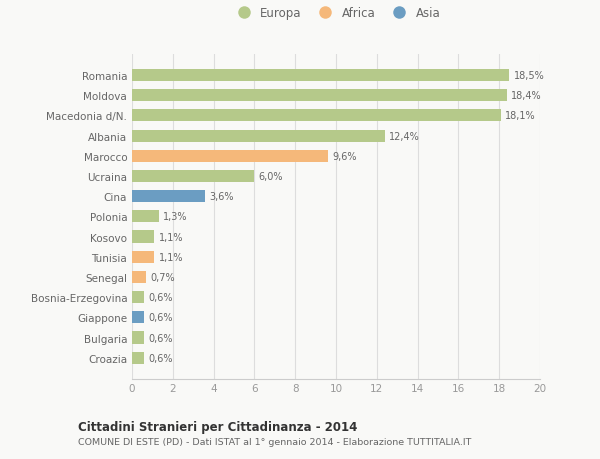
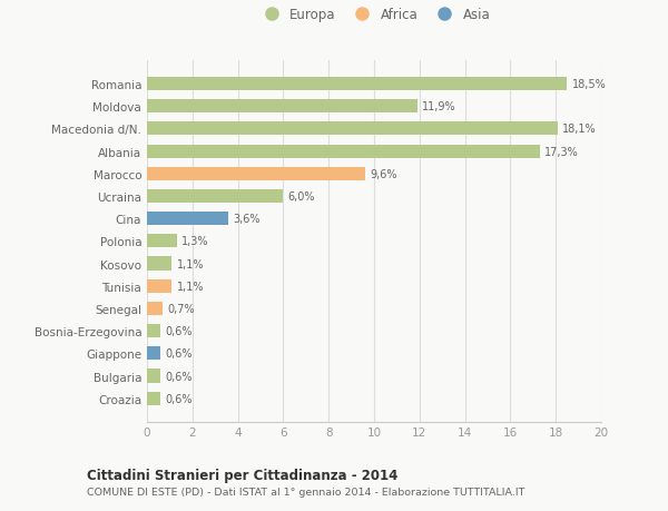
Moldova: 18,4% -> 11,9%
Albania: 12,4% -> 17,3%
